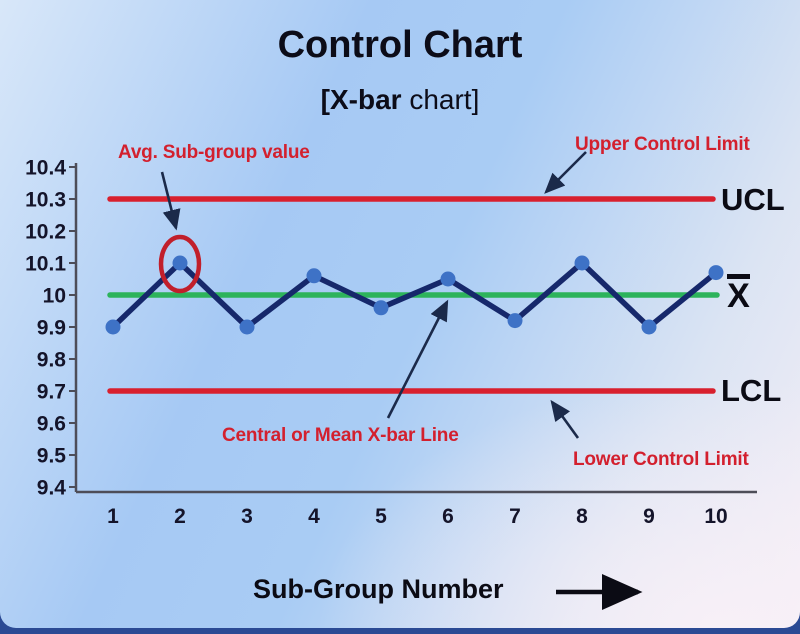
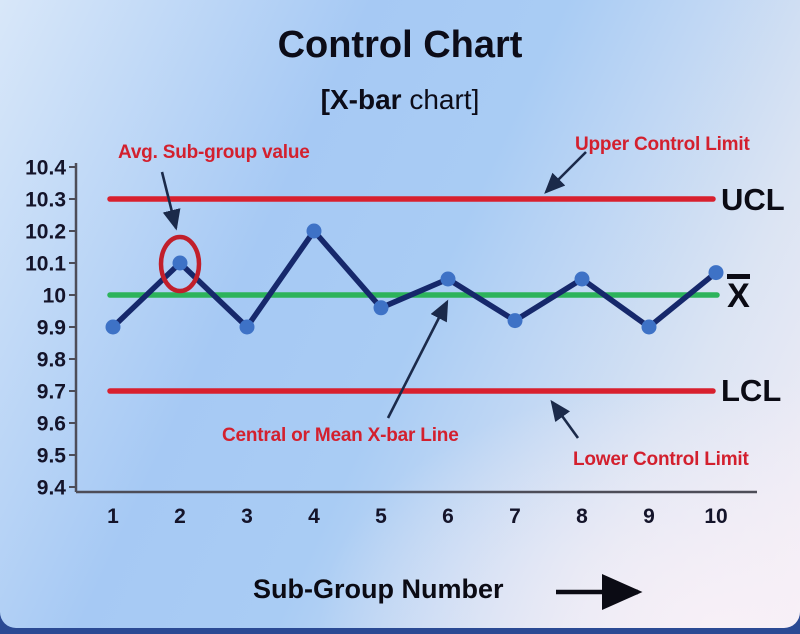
4: 10.06 -> 10.20
8: 10.10 -> 10.05
